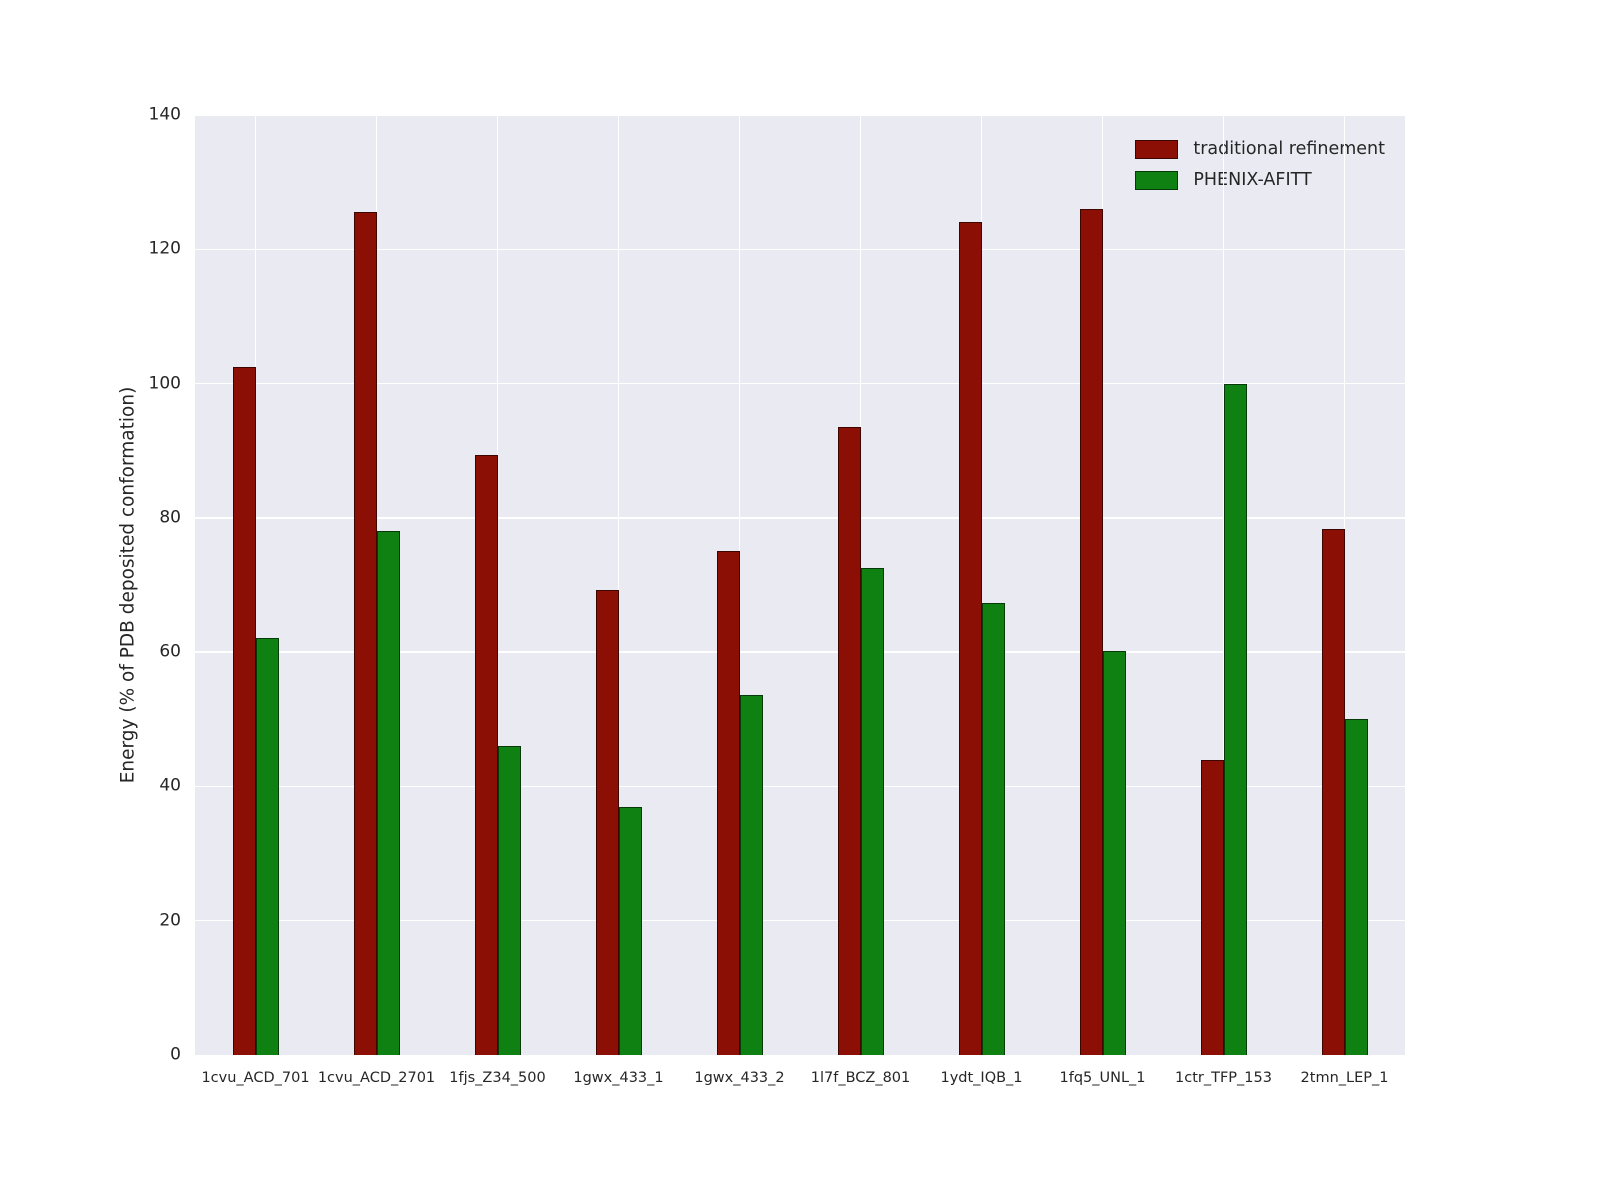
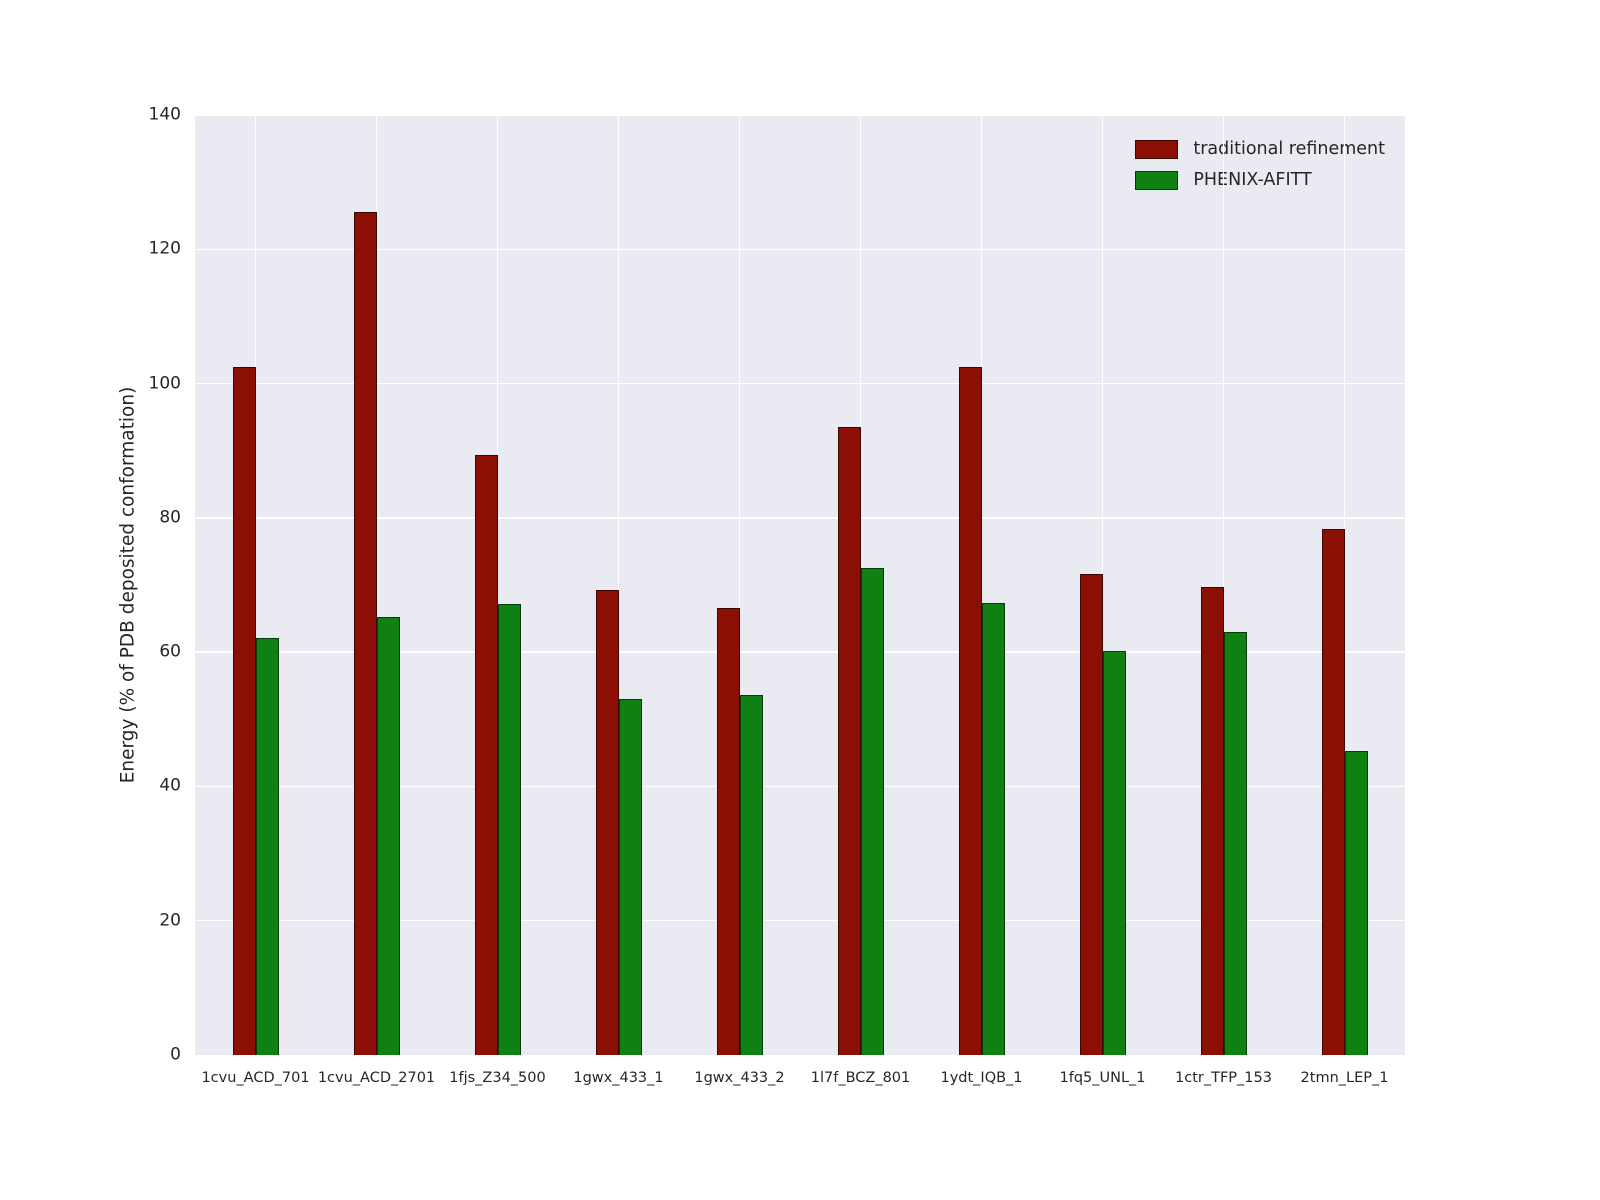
PHENIX-AFITT/1cvu_ACD_2701: 78 -> 65
PHENIX-AFITT/1fjs_Z34_500: 46 -> 67
PHENIX-AFITT/1gwx_433_1: 37 -> 53
traditional refinement/1gwx_433_2: 75 -> 67
traditional refinement/1ydt_IQB_1: 124 -> 102
traditional refinement/1fq5_UNL_1: 126 -> 72
traditional refinement/1ctr_TFP_153: 44 -> 70
PHENIX-AFITT/1ctr_TFP_153: 100 -> 63
PHENIX-AFITT/2tmn_LEP_1: 50 -> 45
